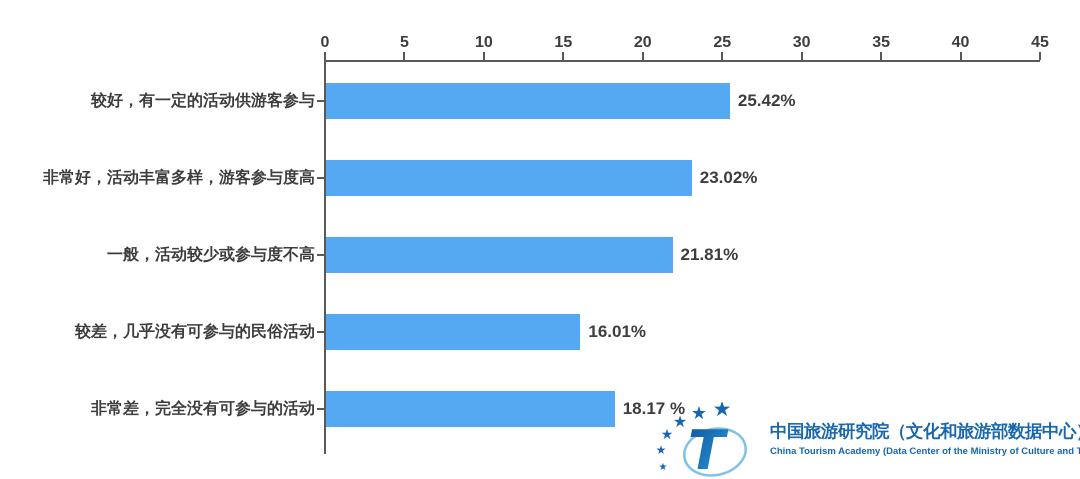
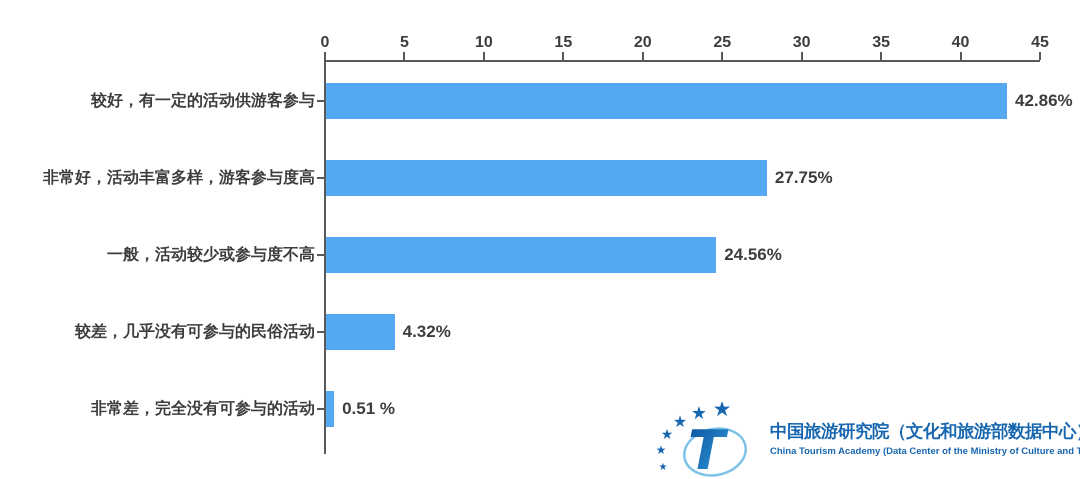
较好，有一定的活动供游客参与: 25.42% -> 42.86%
非常好，活动丰富多样，游客参与度高: 23.02% -> 27.75%
一般，活动较少或参与度不高: 21.81% -> 24.56%
较差，几乎没有可参与的民俗活动: 16.01% -> 4.32%
非常差，完全没有可参与的活动: 18.17 -> 0.51
